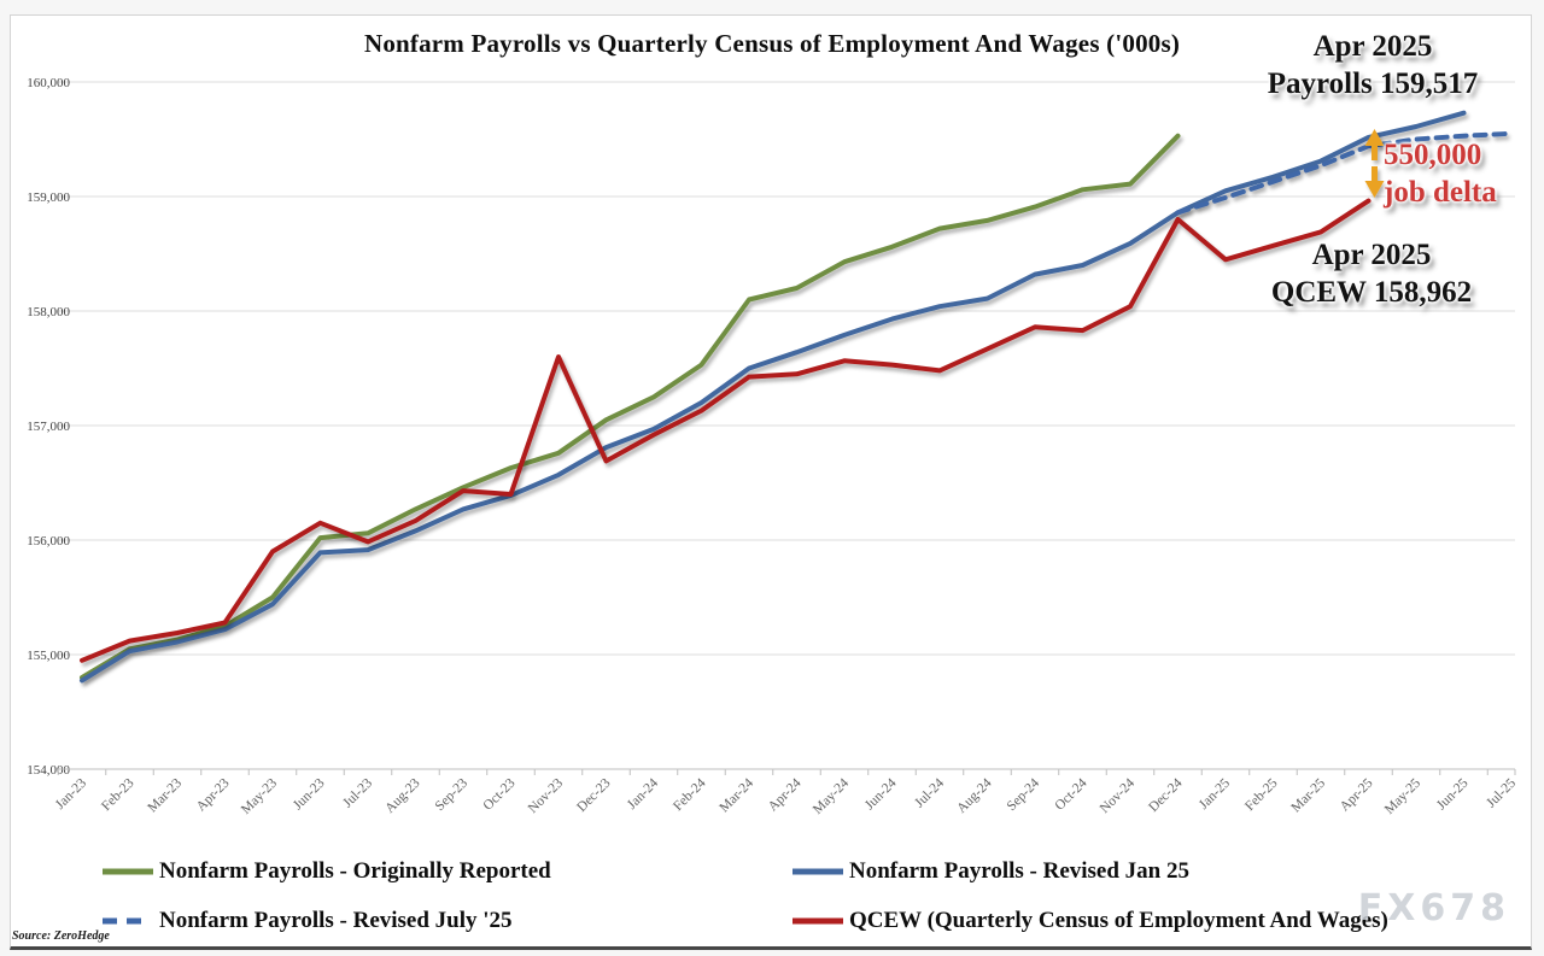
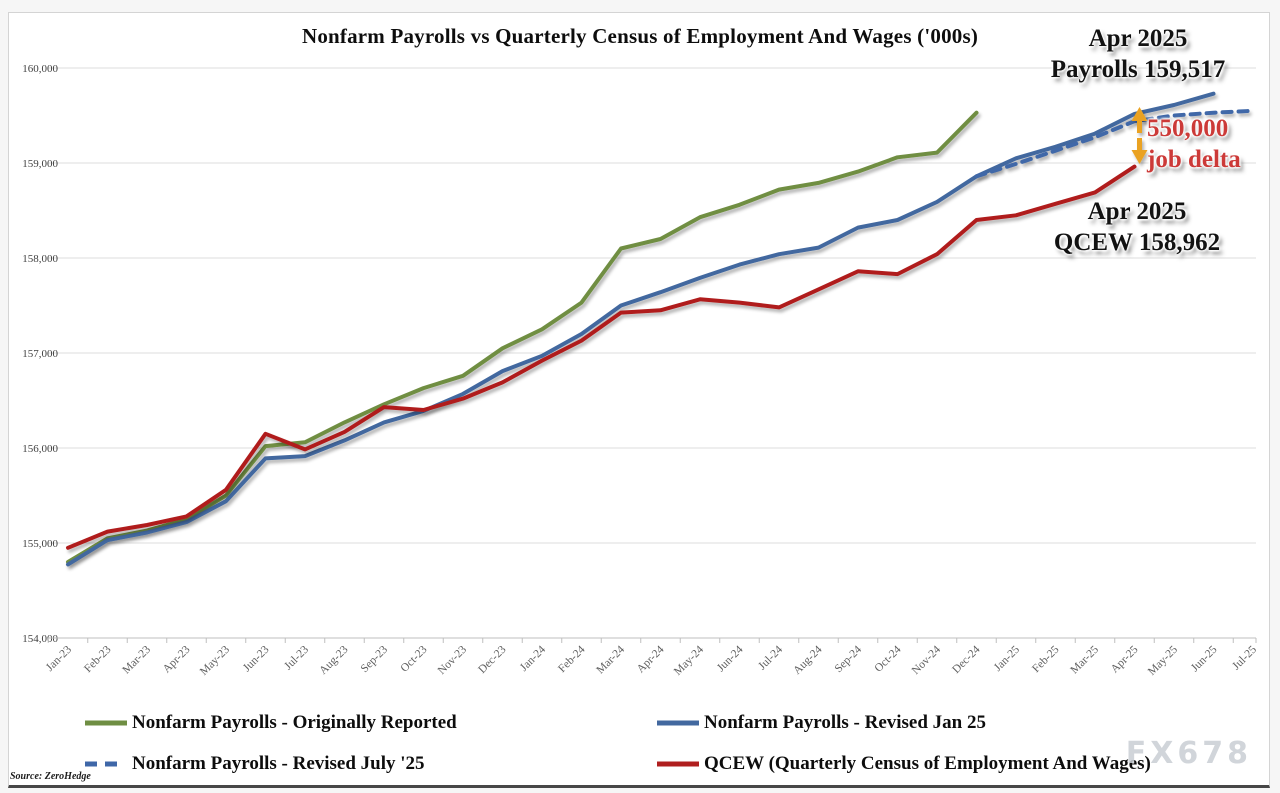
QCEW (Quarterly Census of Employment And Wages)/May-23: 155900 -> 155600
QCEW (Quarterly Census of Employment And Wages)/Nov-23: 157600 -> 156500
QCEW (Quarterly Census of Employment And Wages)/Dec-24: 158800 -> 158400
